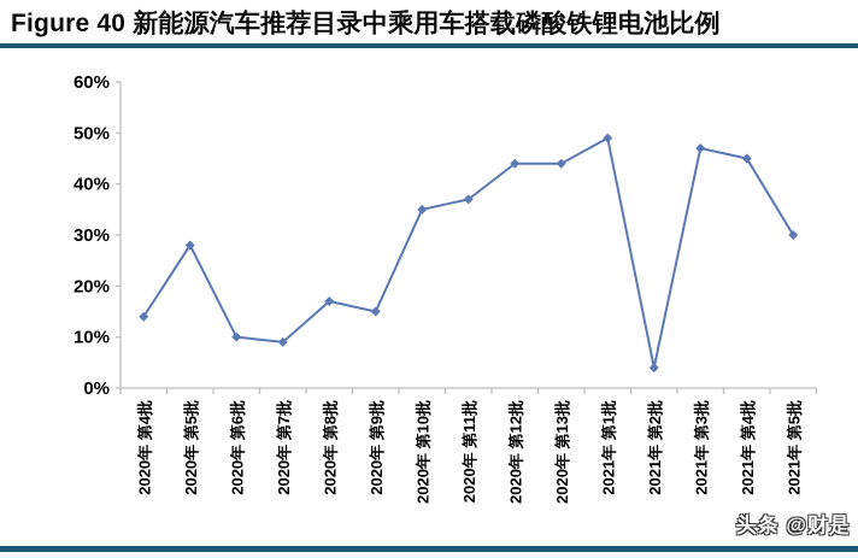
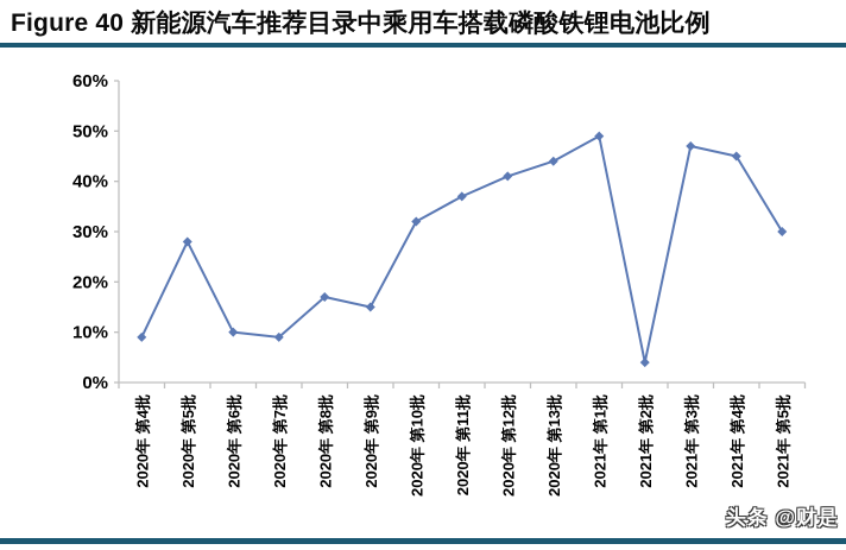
2020年 第4批: 14% -> 9%
2020年 第10批: 35% -> 32%
2020年 第12批: 44% -> 41%
